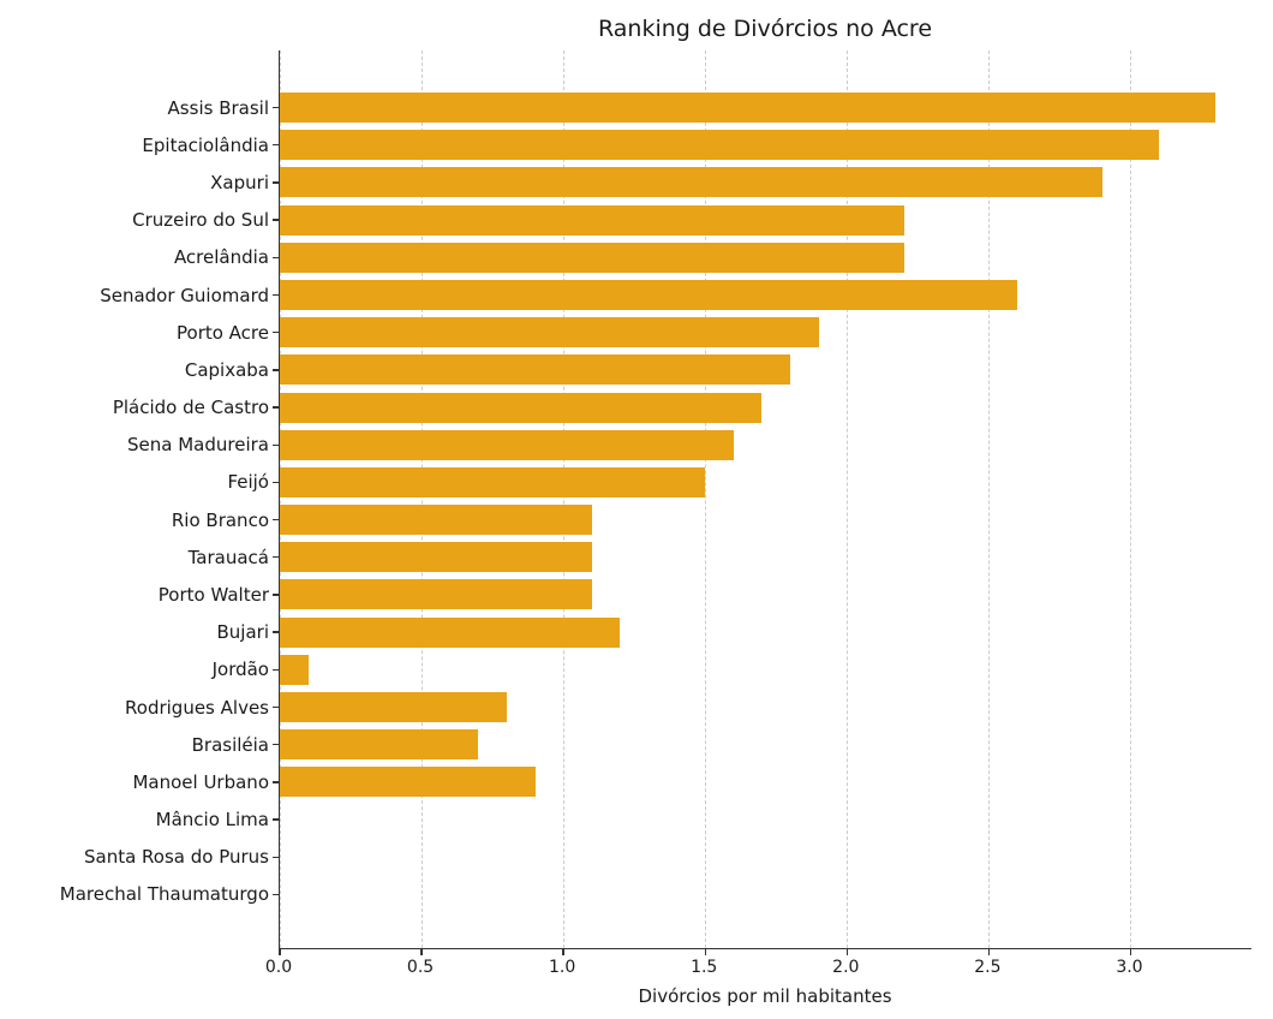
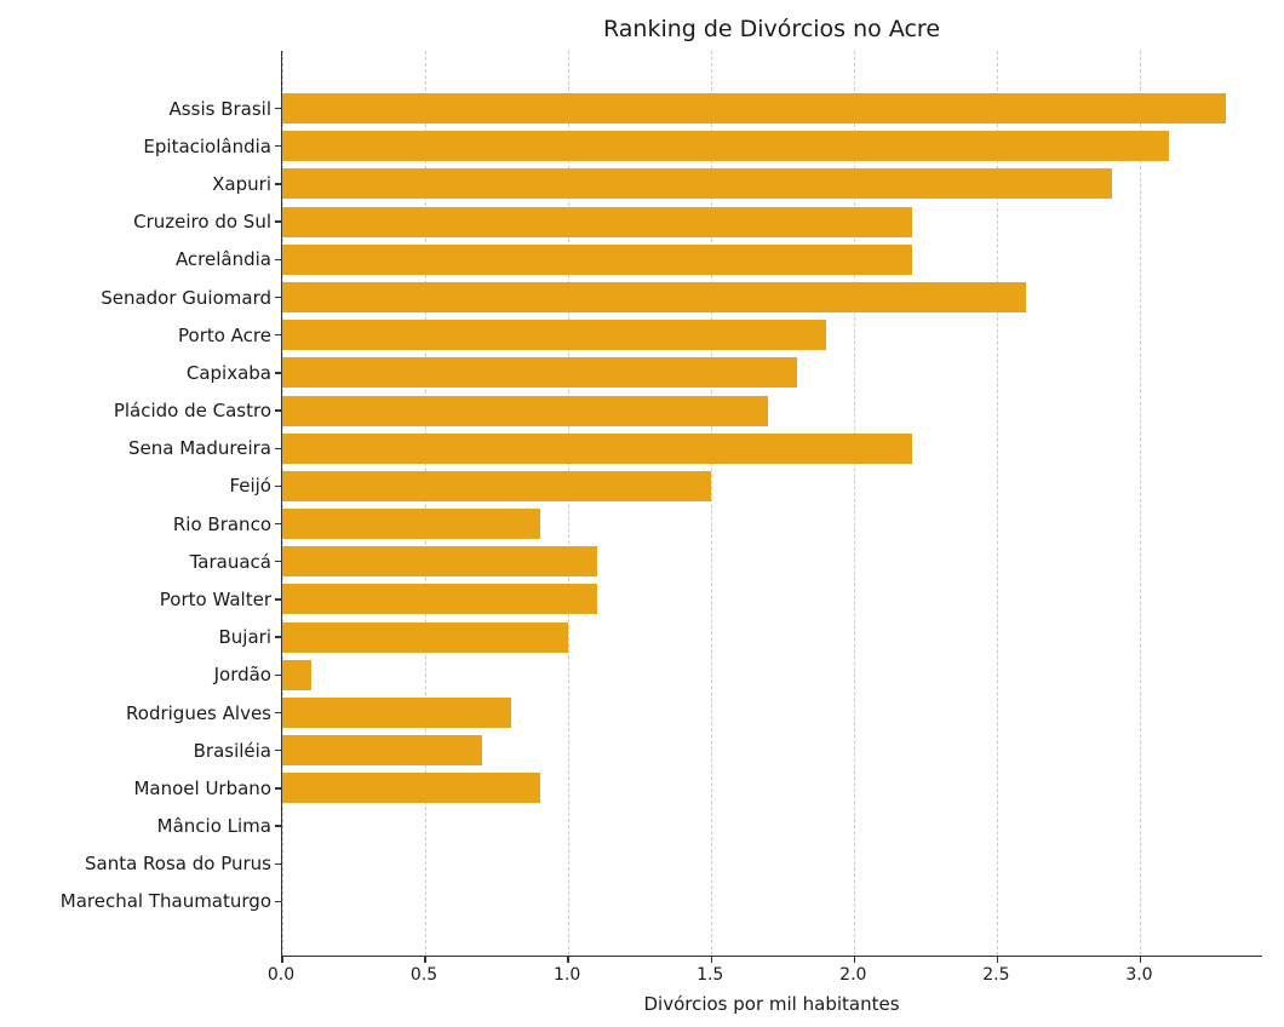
Sena Madureira: 1.6 -> 2.2
Rio Branco: 1.1 -> 0.9
Bujari: 1.2 -> 1.0
